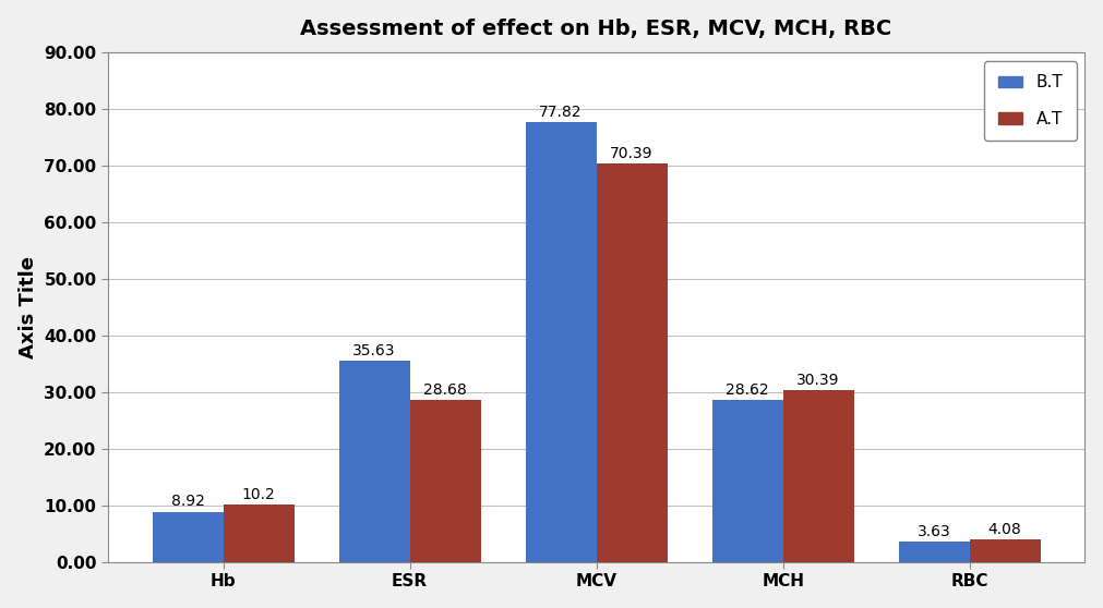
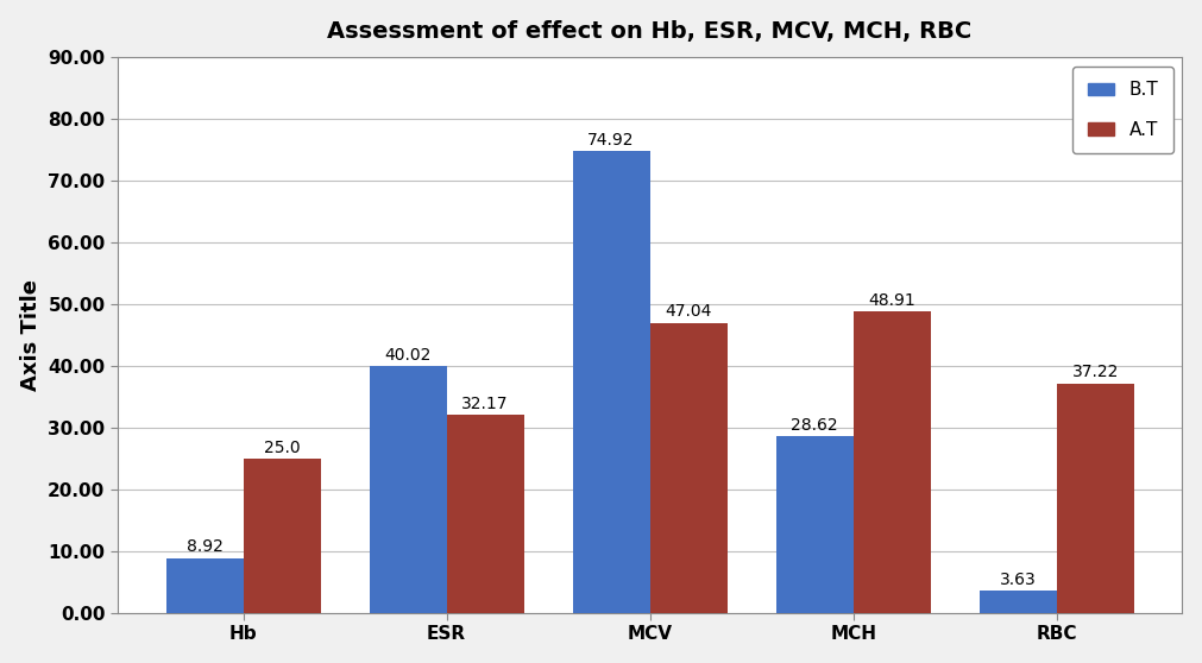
A.T/Hb: 10.2 -> 25.0
B.T/ESR: 35.63 -> 40.02
A.T/ESR: 28.68 -> 32.17
B.T/MCV: 77.82 -> 74.92
A.T/MCV: 70.39 -> 47.04
A.T/MCH: 30.39 -> 48.91
A.T/RBC: 4.08 -> 37.22
